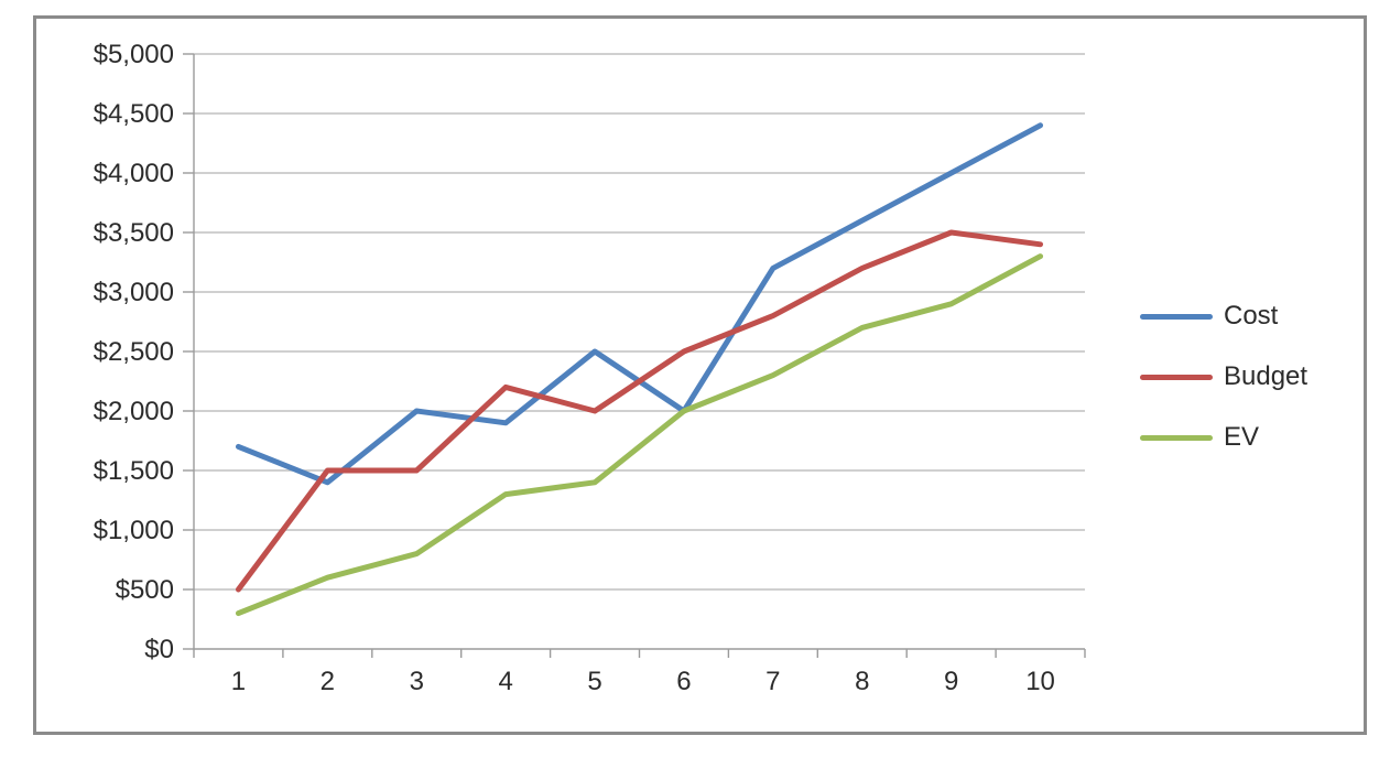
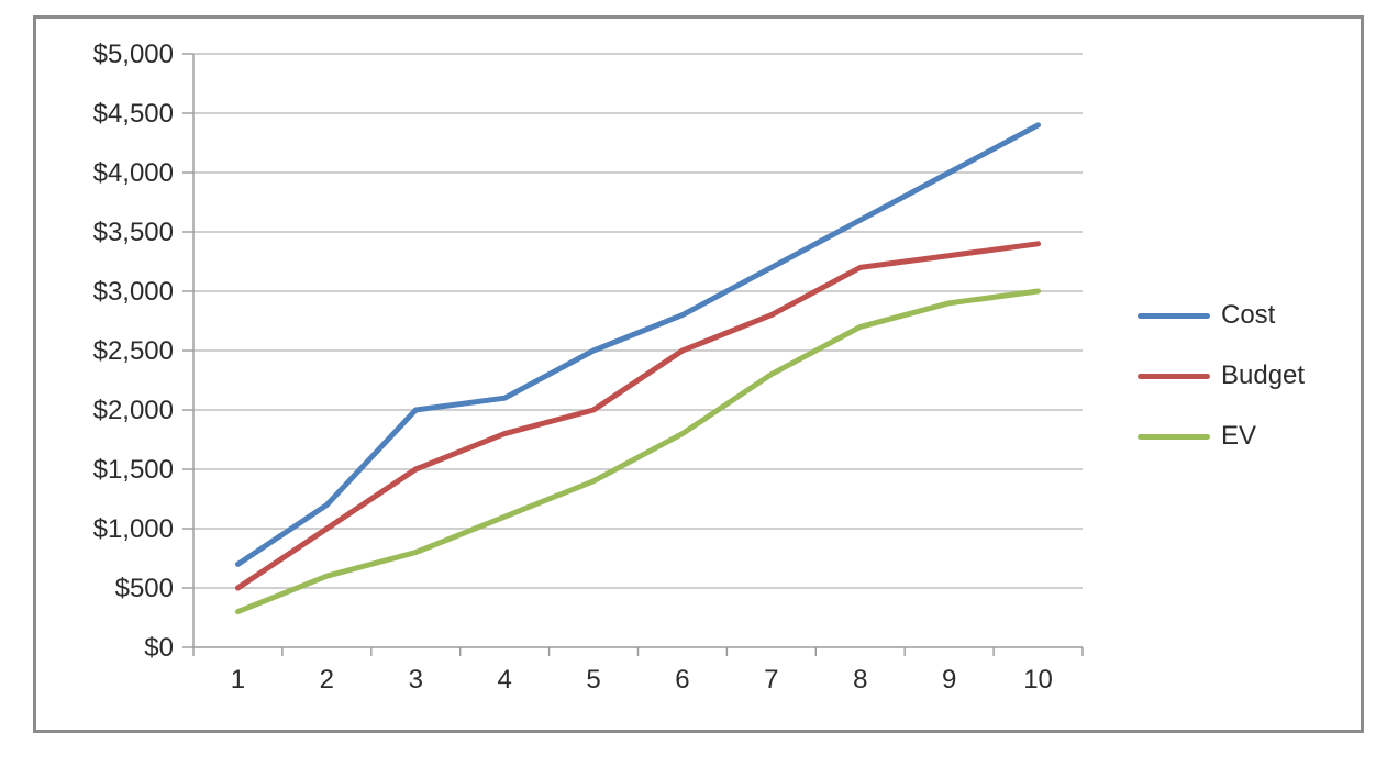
Cost/1: $1700 -> $700
Cost/2: $1400 -> $1200
Budget/2: $1500 -> $1000
Cost/4: $1900 -> $2100
Budget/4: $2200 -> $1800
EV/4: $1300 -> $1100
Cost/6: $2000 -> $2800
EV/6: $2000 -> $1800
Budget/9: $3500 -> $3300
EV/10: $3300 -> $3000
